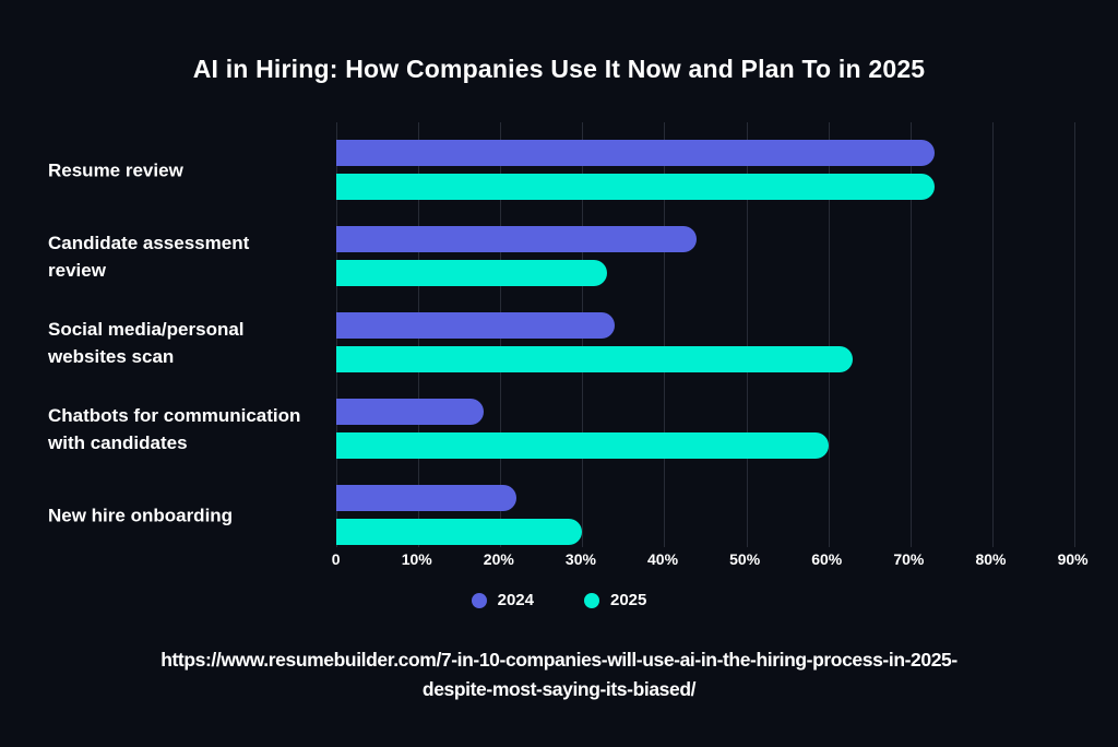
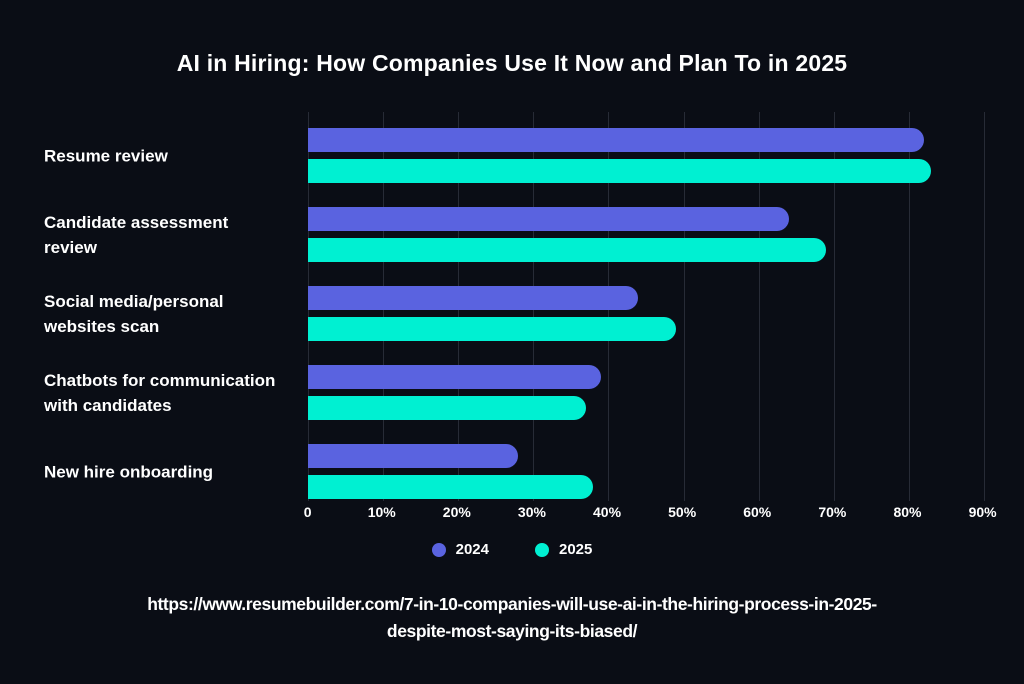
2024/Resume review: 73% -> 82%
2025/Resume review: 73% -> 83%
2024/Candidate assessment review: 44% -> 64%
2025/Candidate assessment review: 33% -> 69%
2024/Social media/personal websites scan: 34% -> 44%
2025/Social media/personal websites scan: 63% -> 49%
2024/Chatbots for communication with candidates: 18% -> 39%
2025/Chatbots for communication with candidates: 60% -> 37%
2024/New hire onboarding: 22% -> 28%
2025/New hire onboarding: 30% -> 38%
